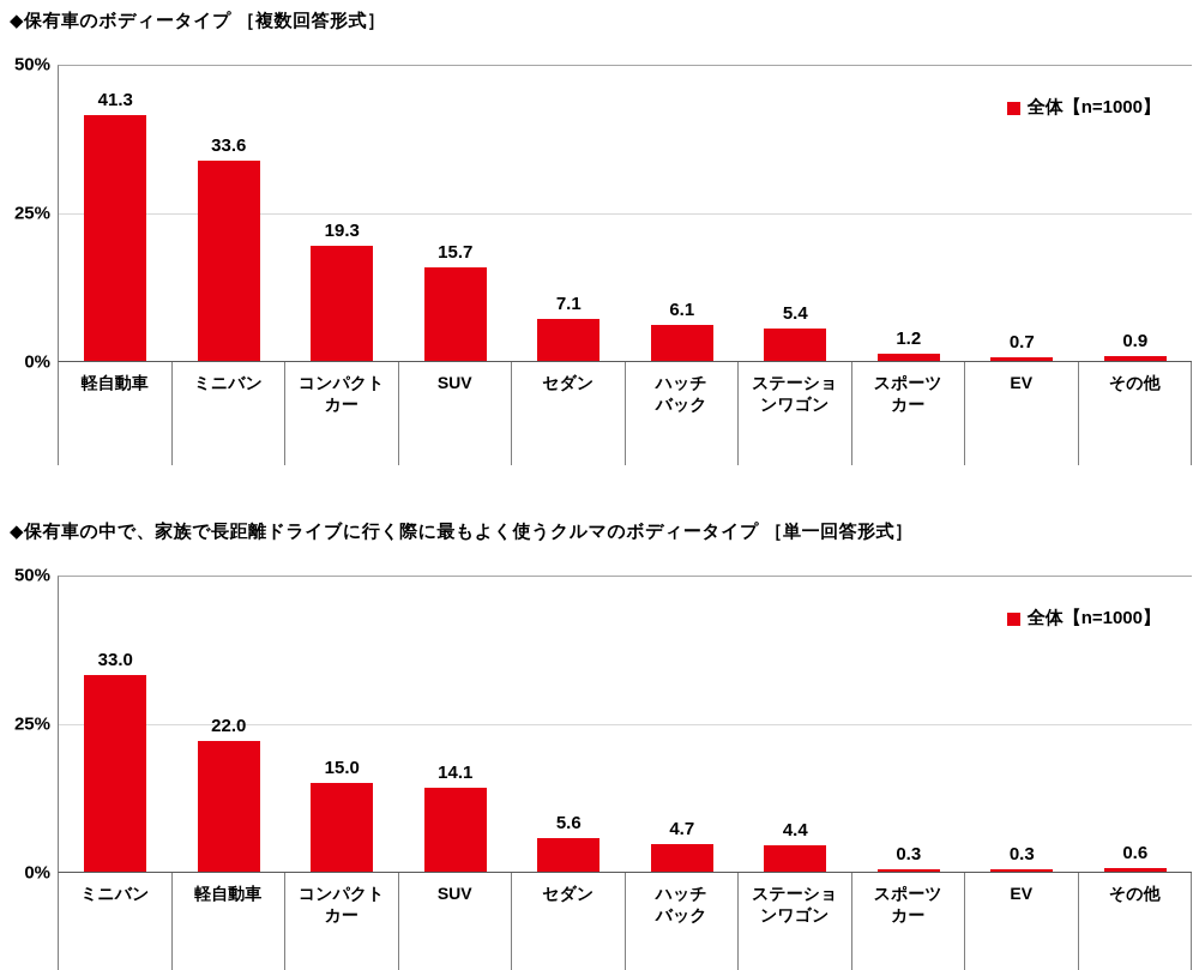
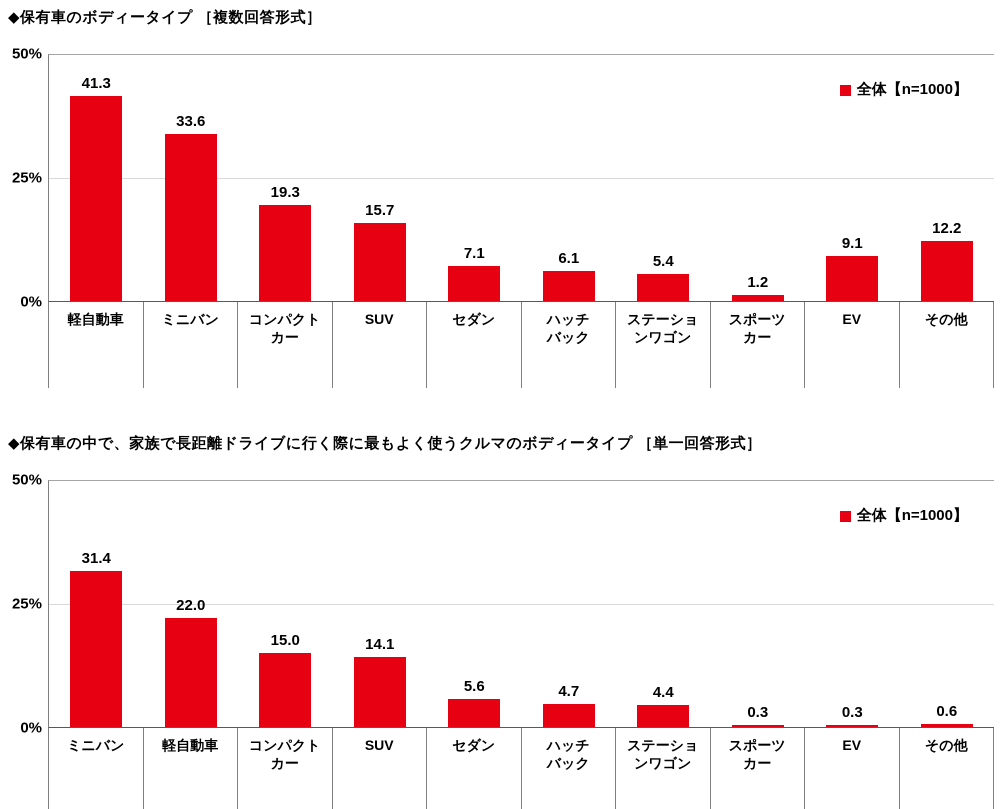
◆保有車のボディータイプ ［複数回答形式］/EV: 0.7 -> 9.1
◆保有車のボディータイプ ［複数回答形式］/その他: 0.9 -> 12.2
◆保有車の中で、家族で長距離ドライブに行く際に最もよく使うクルマのボディータイプ ［単一回答形式］/ミニバン: 33.0 -> 31.4
